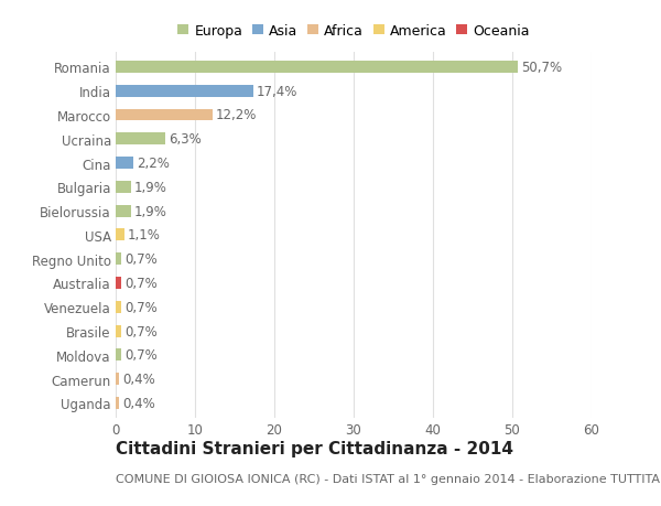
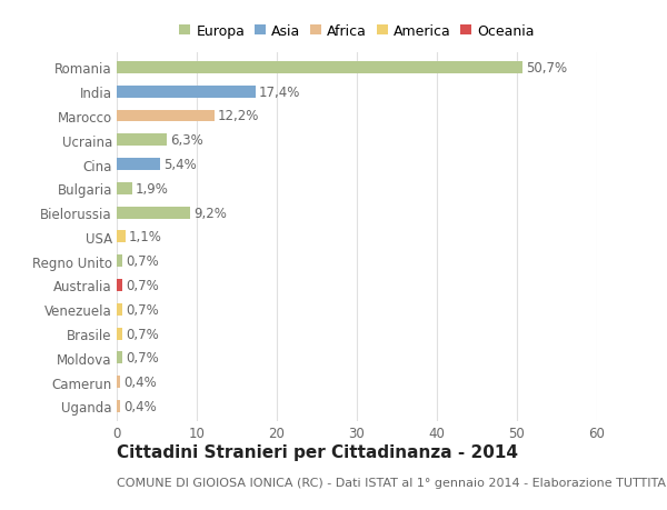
Cina: 2,2% -> 5,4%
Bielorussia: 1,9% -> 9,2%
